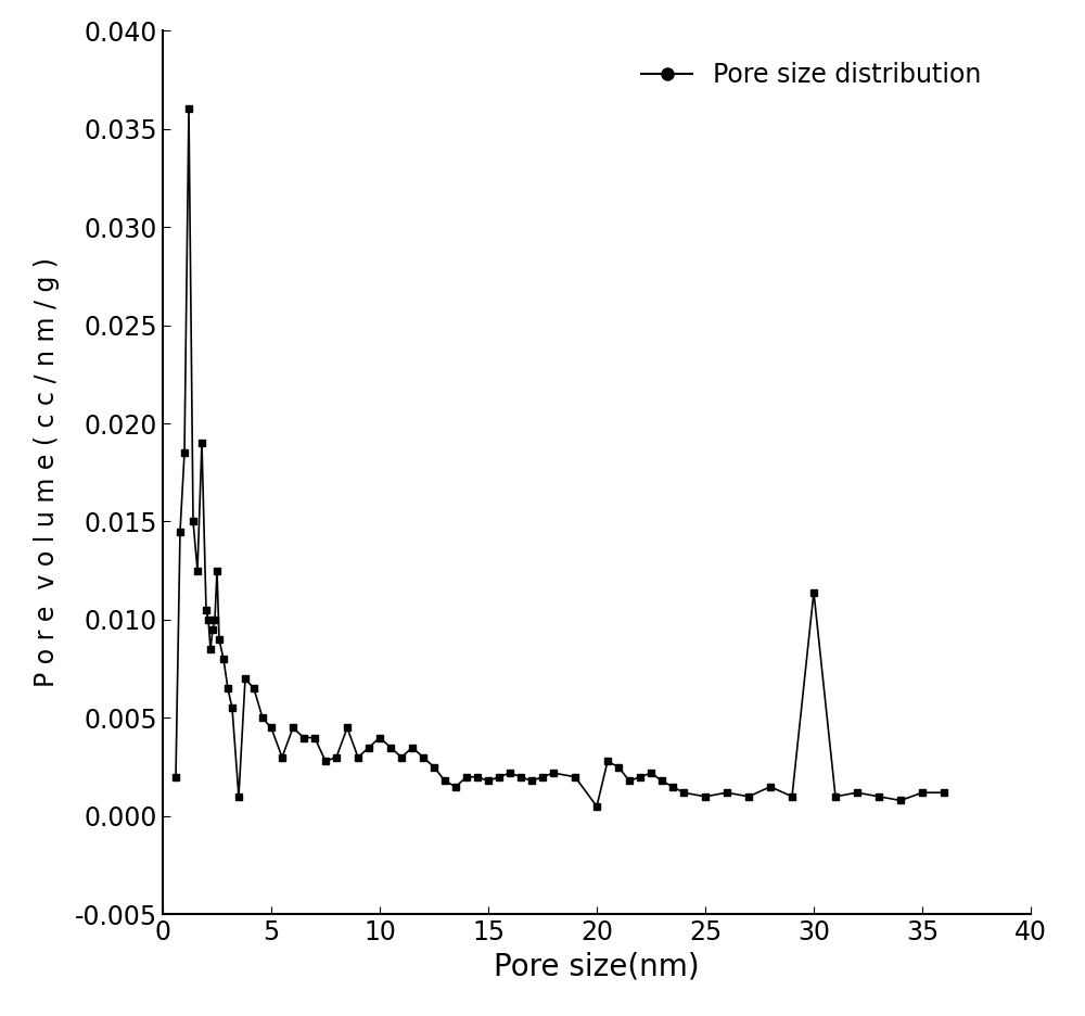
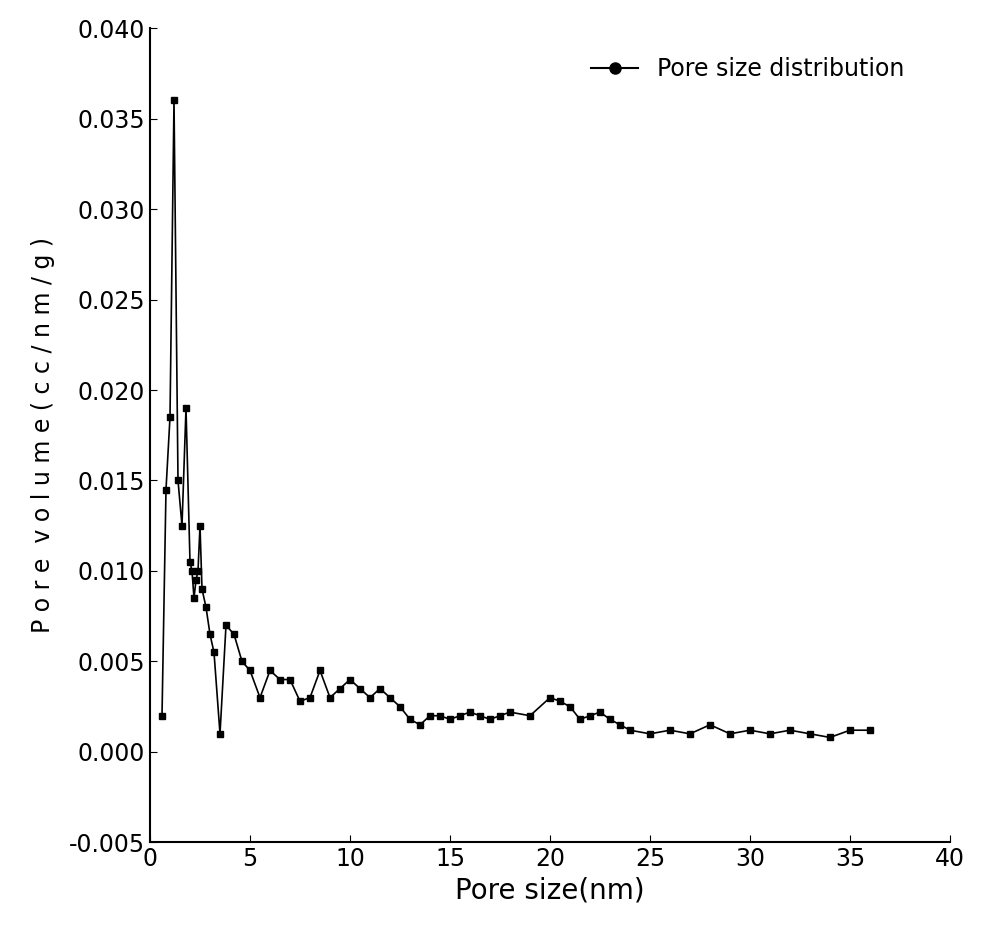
20: 0.0005 -> 0.0030
30: 0.0114 -> 0.0012
